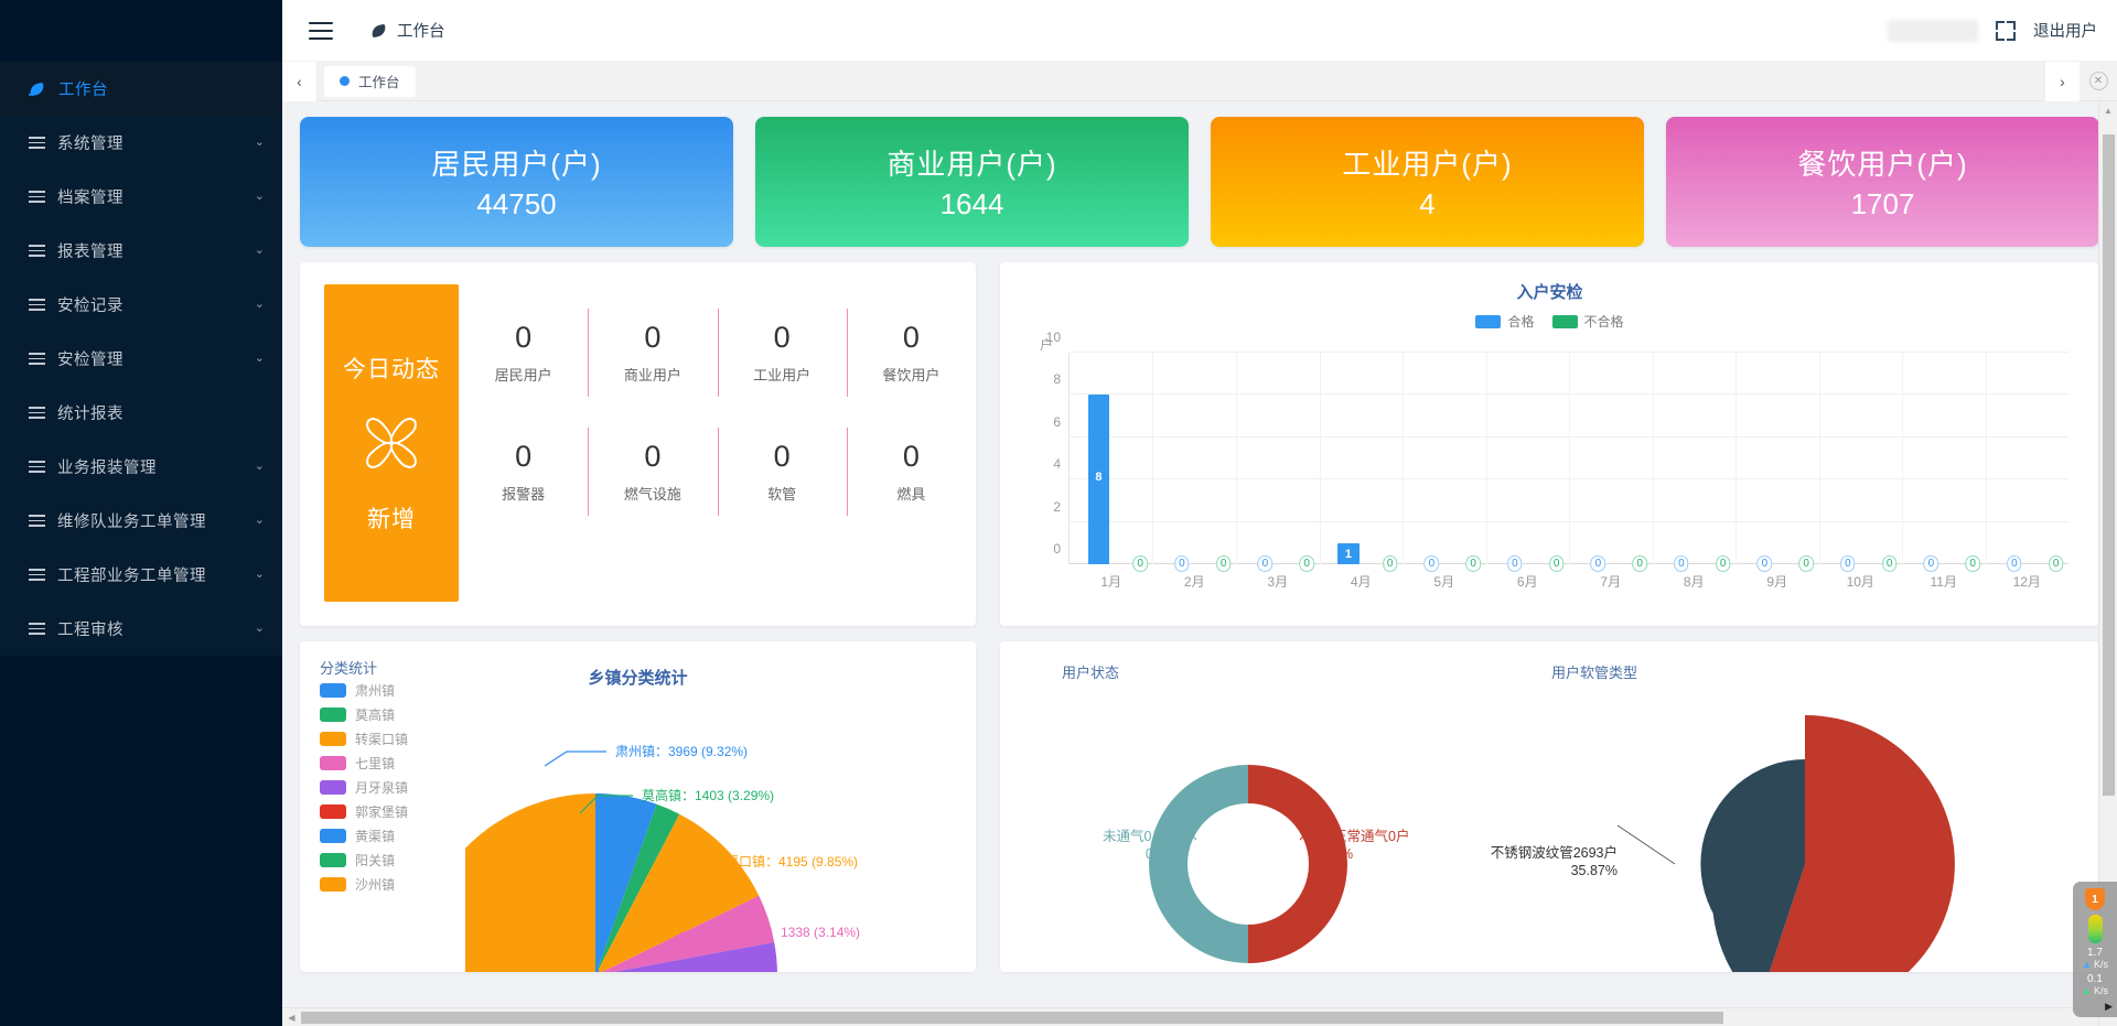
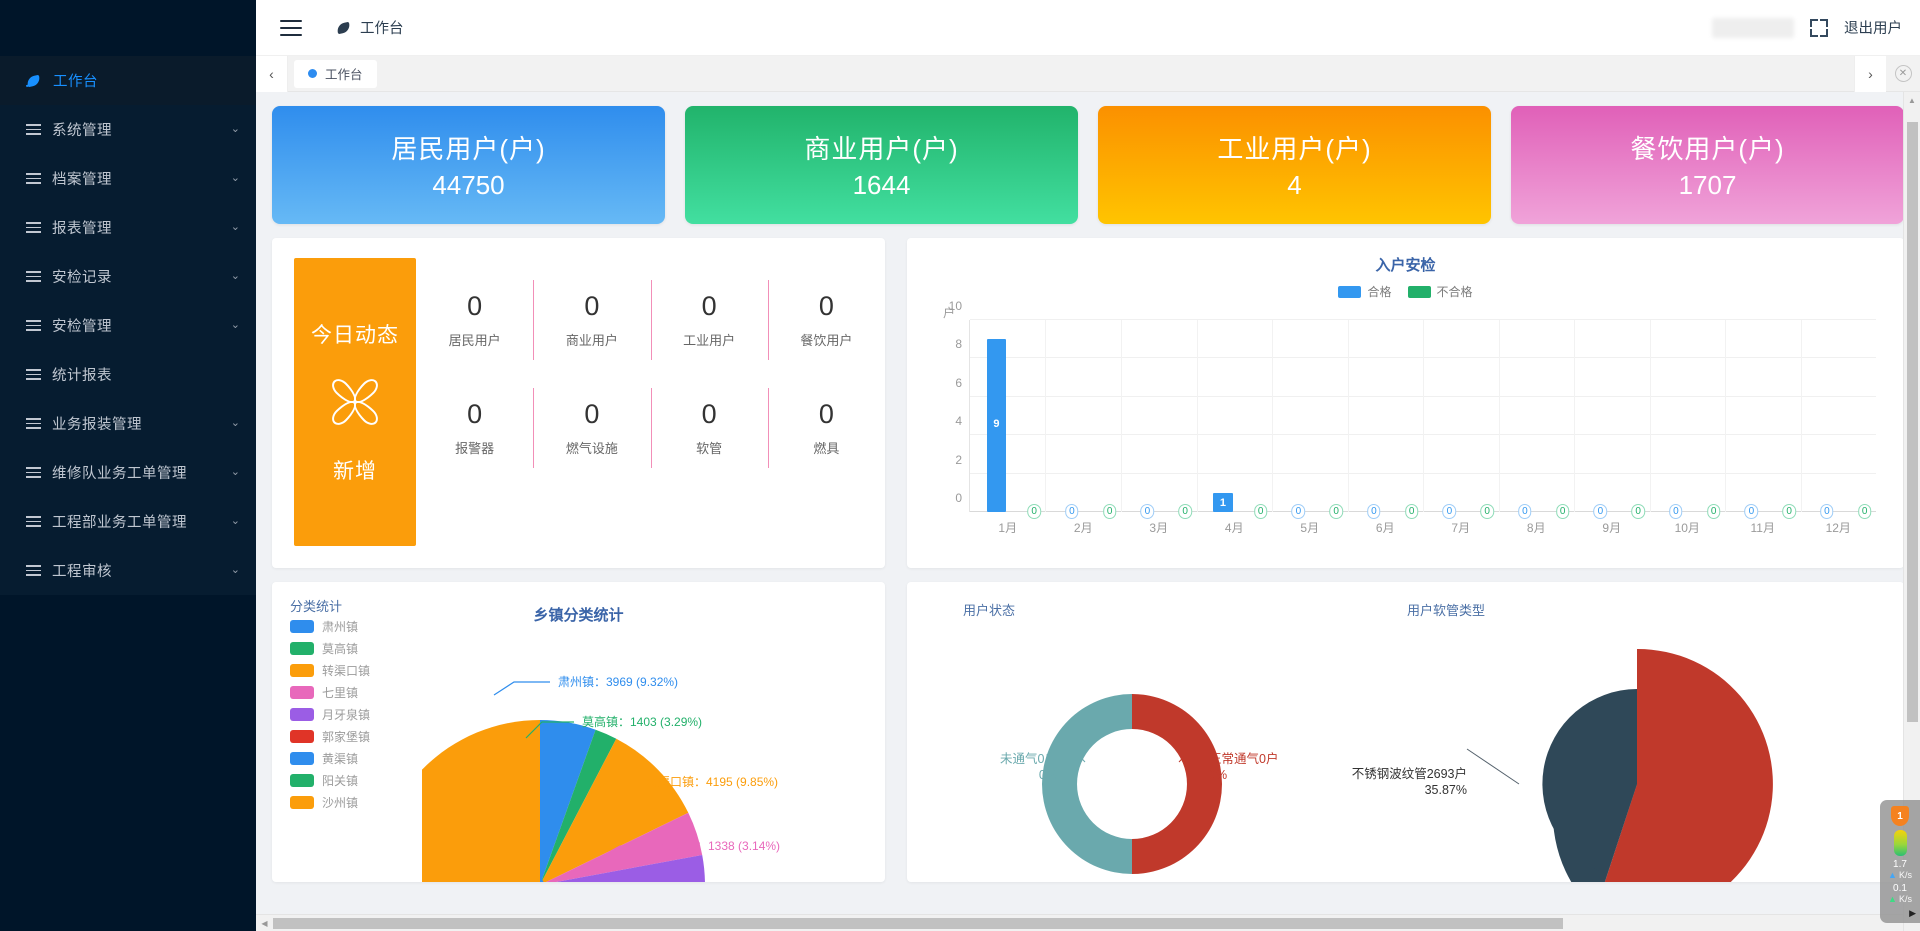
入户安检/合格/1月: 8 -> 9
